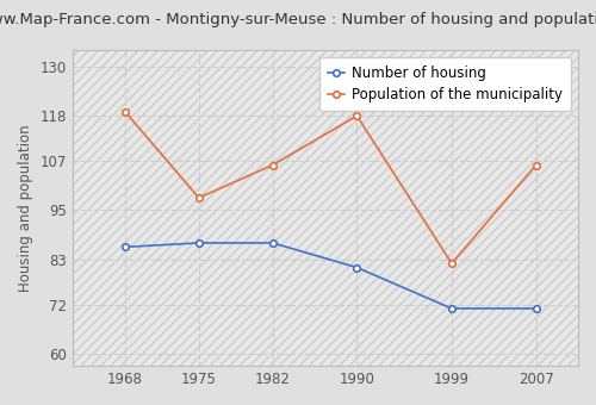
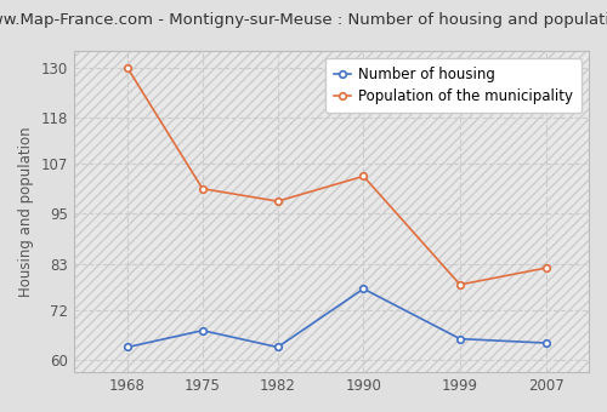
Number of housing/1968: 86 -> 63
Population of the municipality/1968: 119 -> 130
Number of housing/1975: 87 -> 67
Population of the municipality/1975: 98 -> 101
Number of housing/1982: 87 -> 63
Population of the municipality/1982: 106 -> 98
Number of housing/1990: 81 -> 77
Population of the municipality/1990: 118 -> 104
Number of housing/1999: 71 -> 65
Population of the municipality/1999: 82 -> 78
Number of housing/2007: 71 -> 64
Population of the municipality/2007: 106 -> 82
